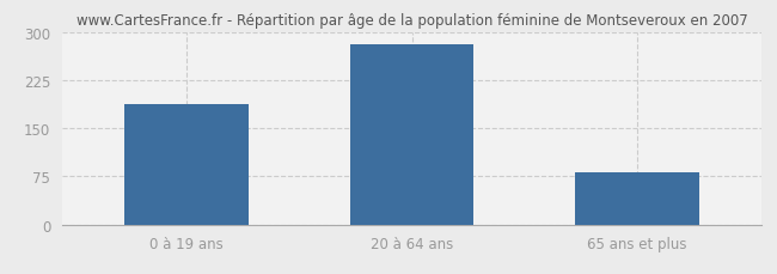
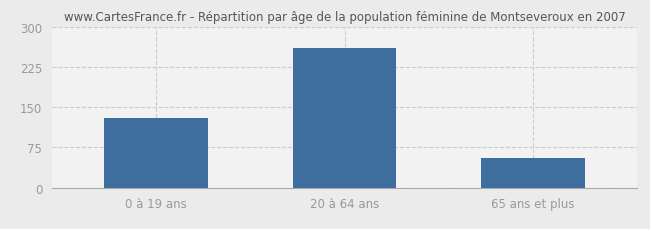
0 à 19 ans: 188 -> 130
20 à 64 ans: 280 -> 260
65 ans et plus: 82 -> 55
